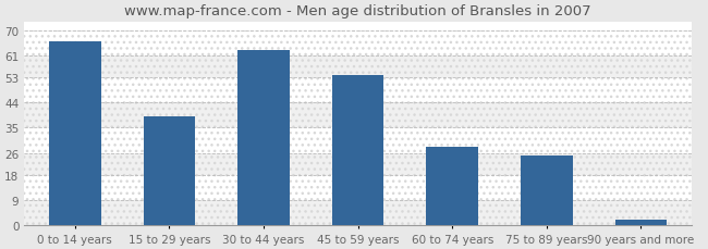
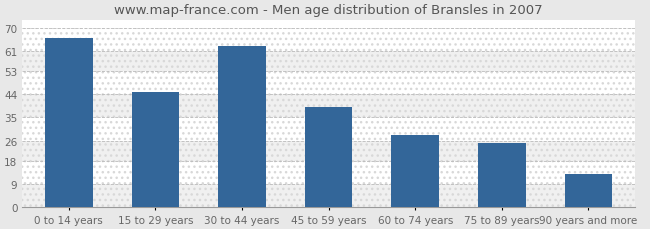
15 to 29 years: 39 -> 45
45 to 59 years: 54 -> 39
90 years and more: 2 -> 13
